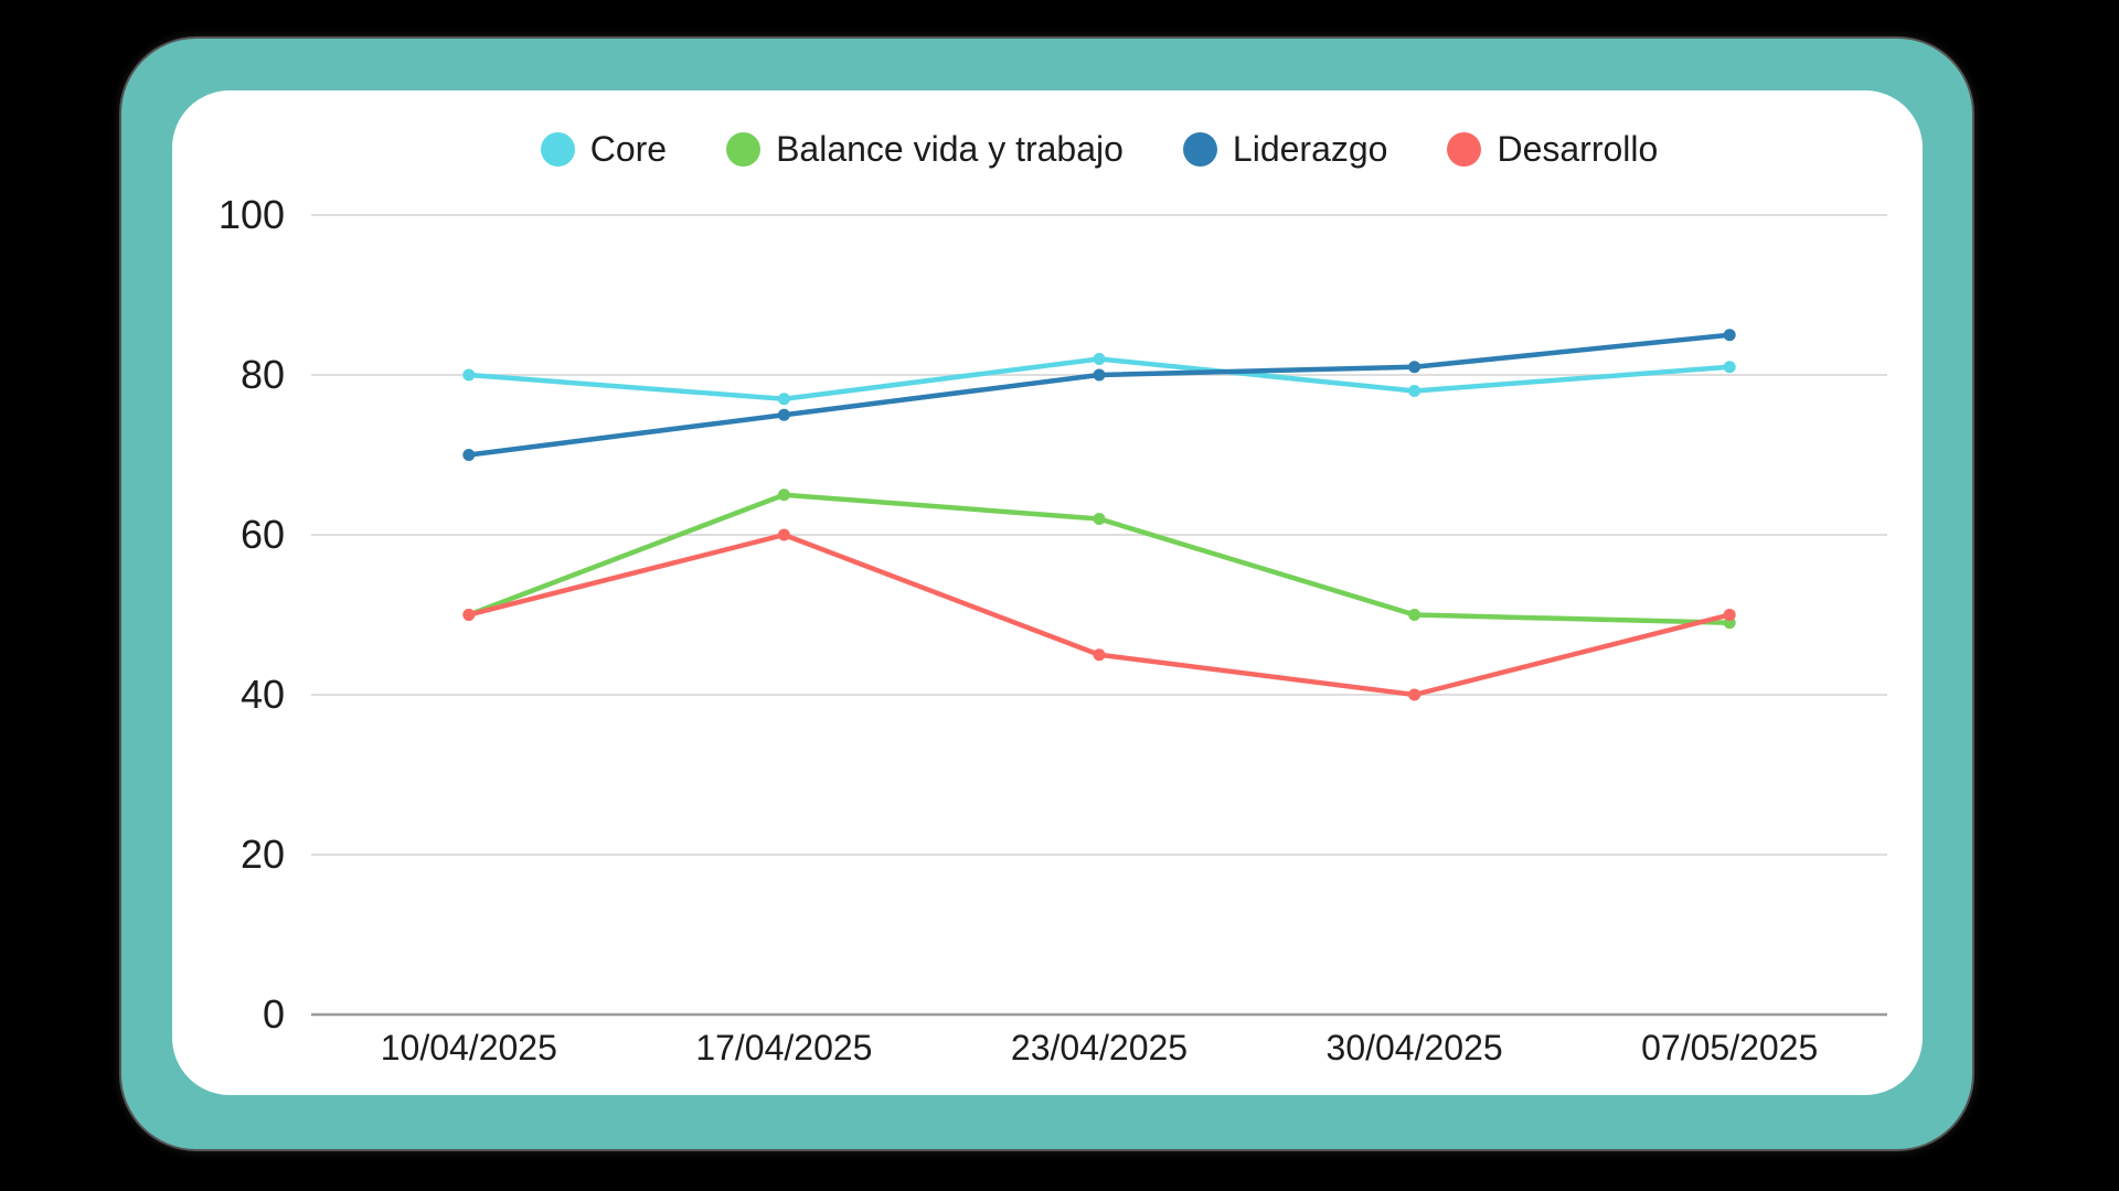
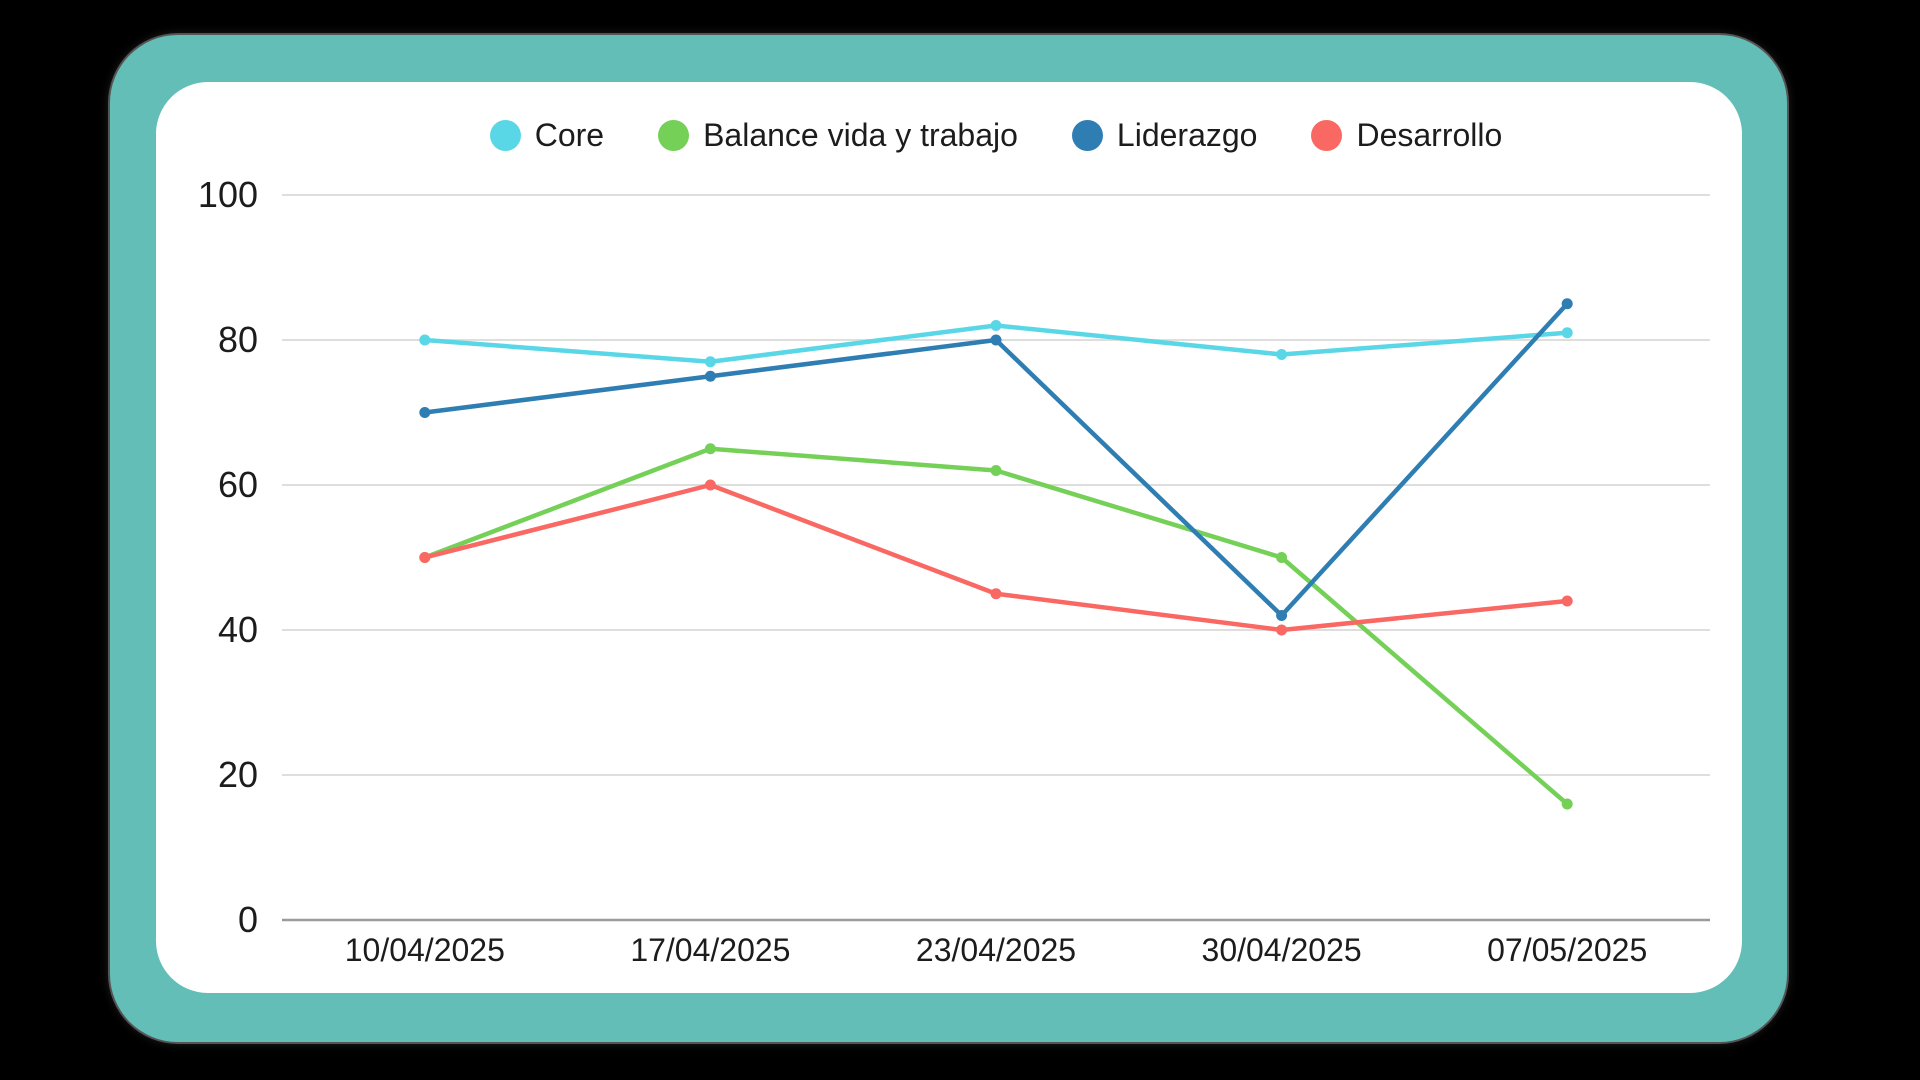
Liderazgo/30/04/2025: 81 -> 42
Balance vida y trabajo/07/05/2025: 49 -> 16
Desarrollo/07/05/2025: 50 -> 44
